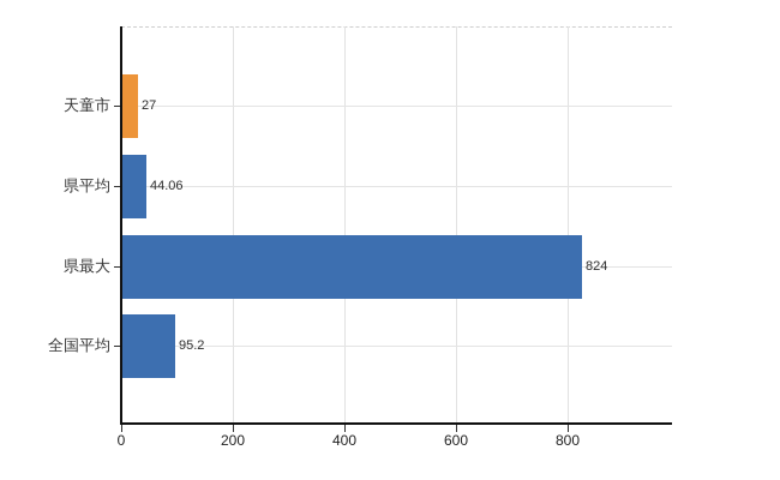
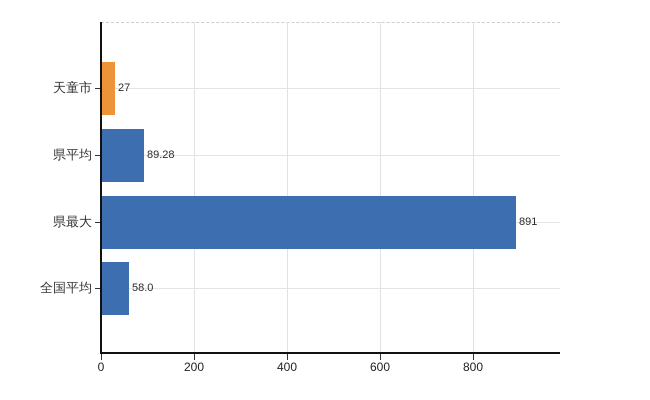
県平均: 44.06 -> 89.28
県最大: 824 -> 891
全国平均: 95.2 -> 58.0
